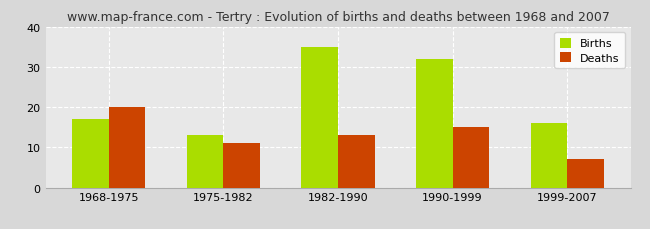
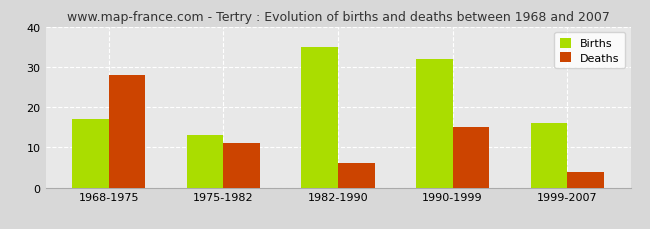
Deaths/1968-1975: 20 -> 28
Deaths/1982-1990: 13 -> 6
Deaths/1999-2007: 7 -> 4
